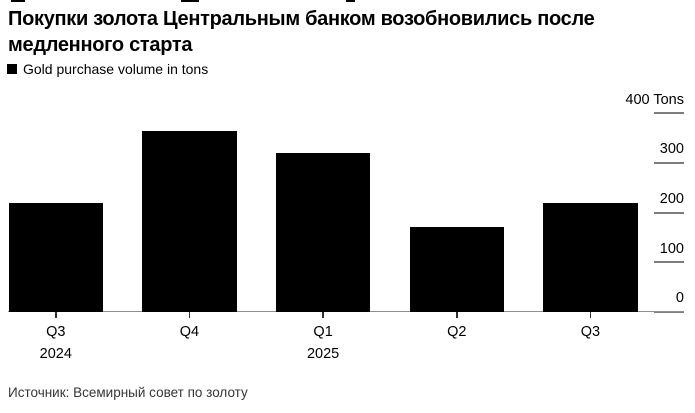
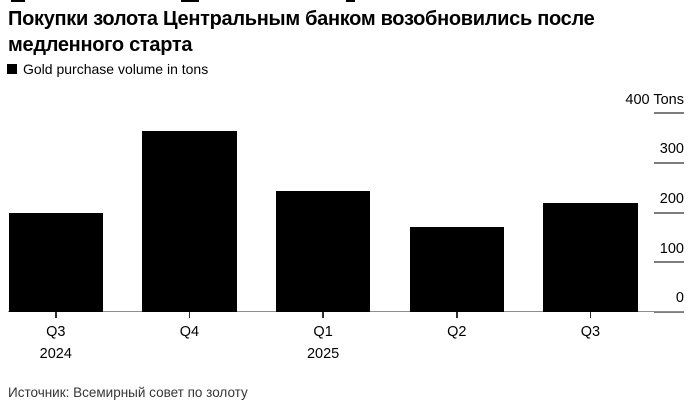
Q3 2024: 220 -> 200
Q1 2025: 320 -> 240
